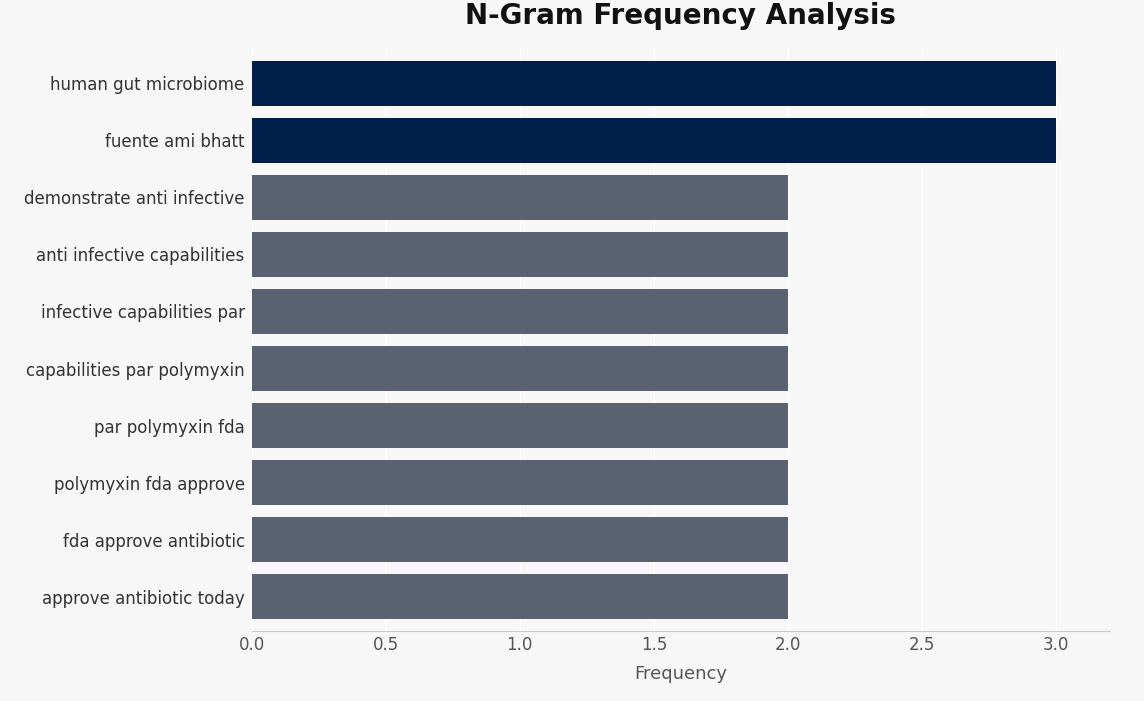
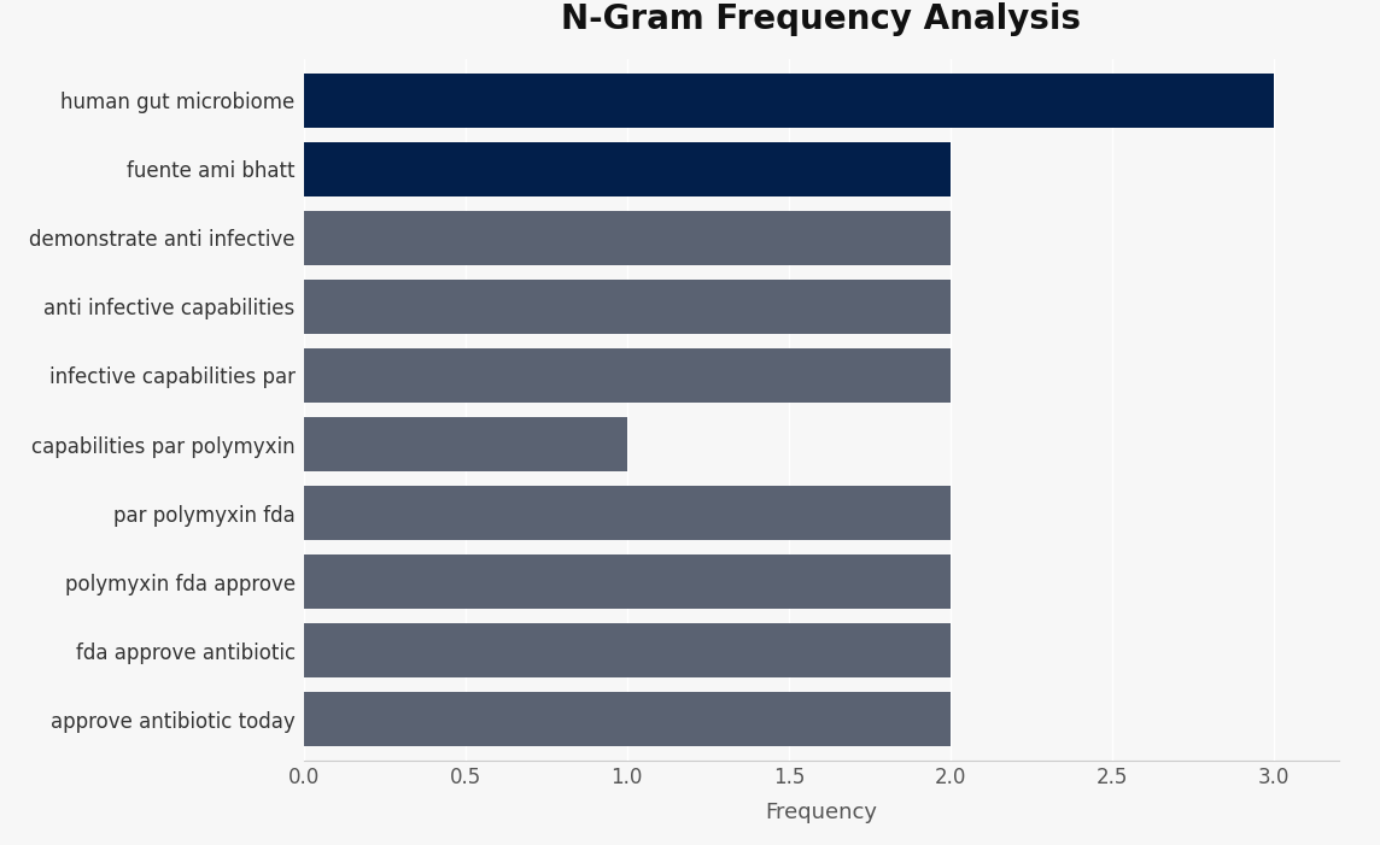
fuente ami bhatt: 3 -> 2
capabilities par polymyxin: 2 -> 1
